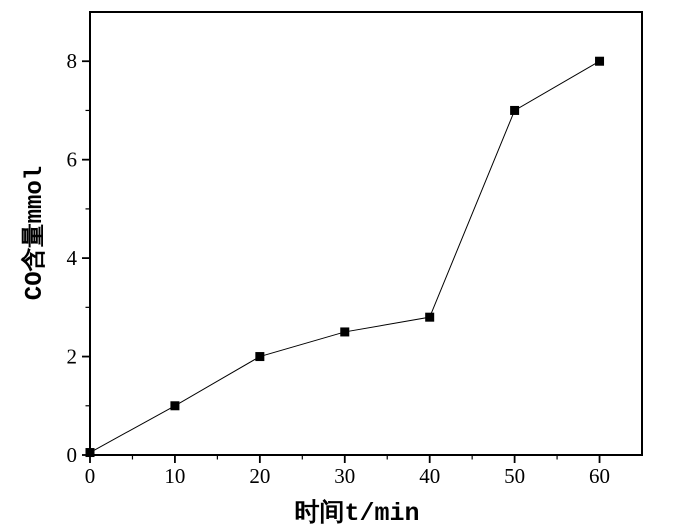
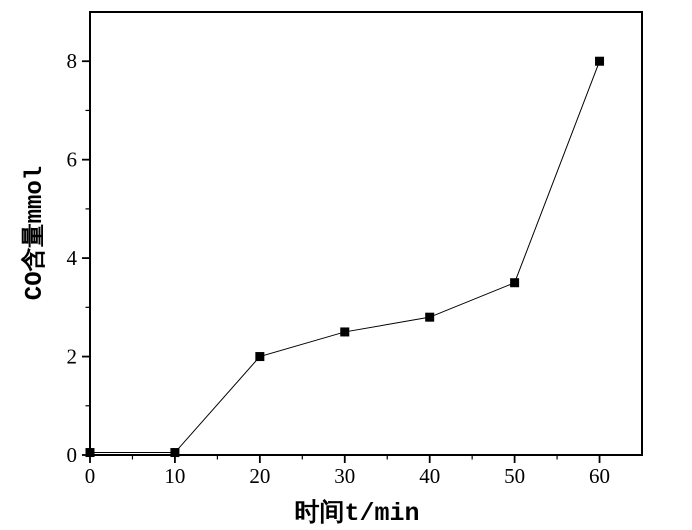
10: 1.0 -> 0.1
50: 7.0 -> 3.5
